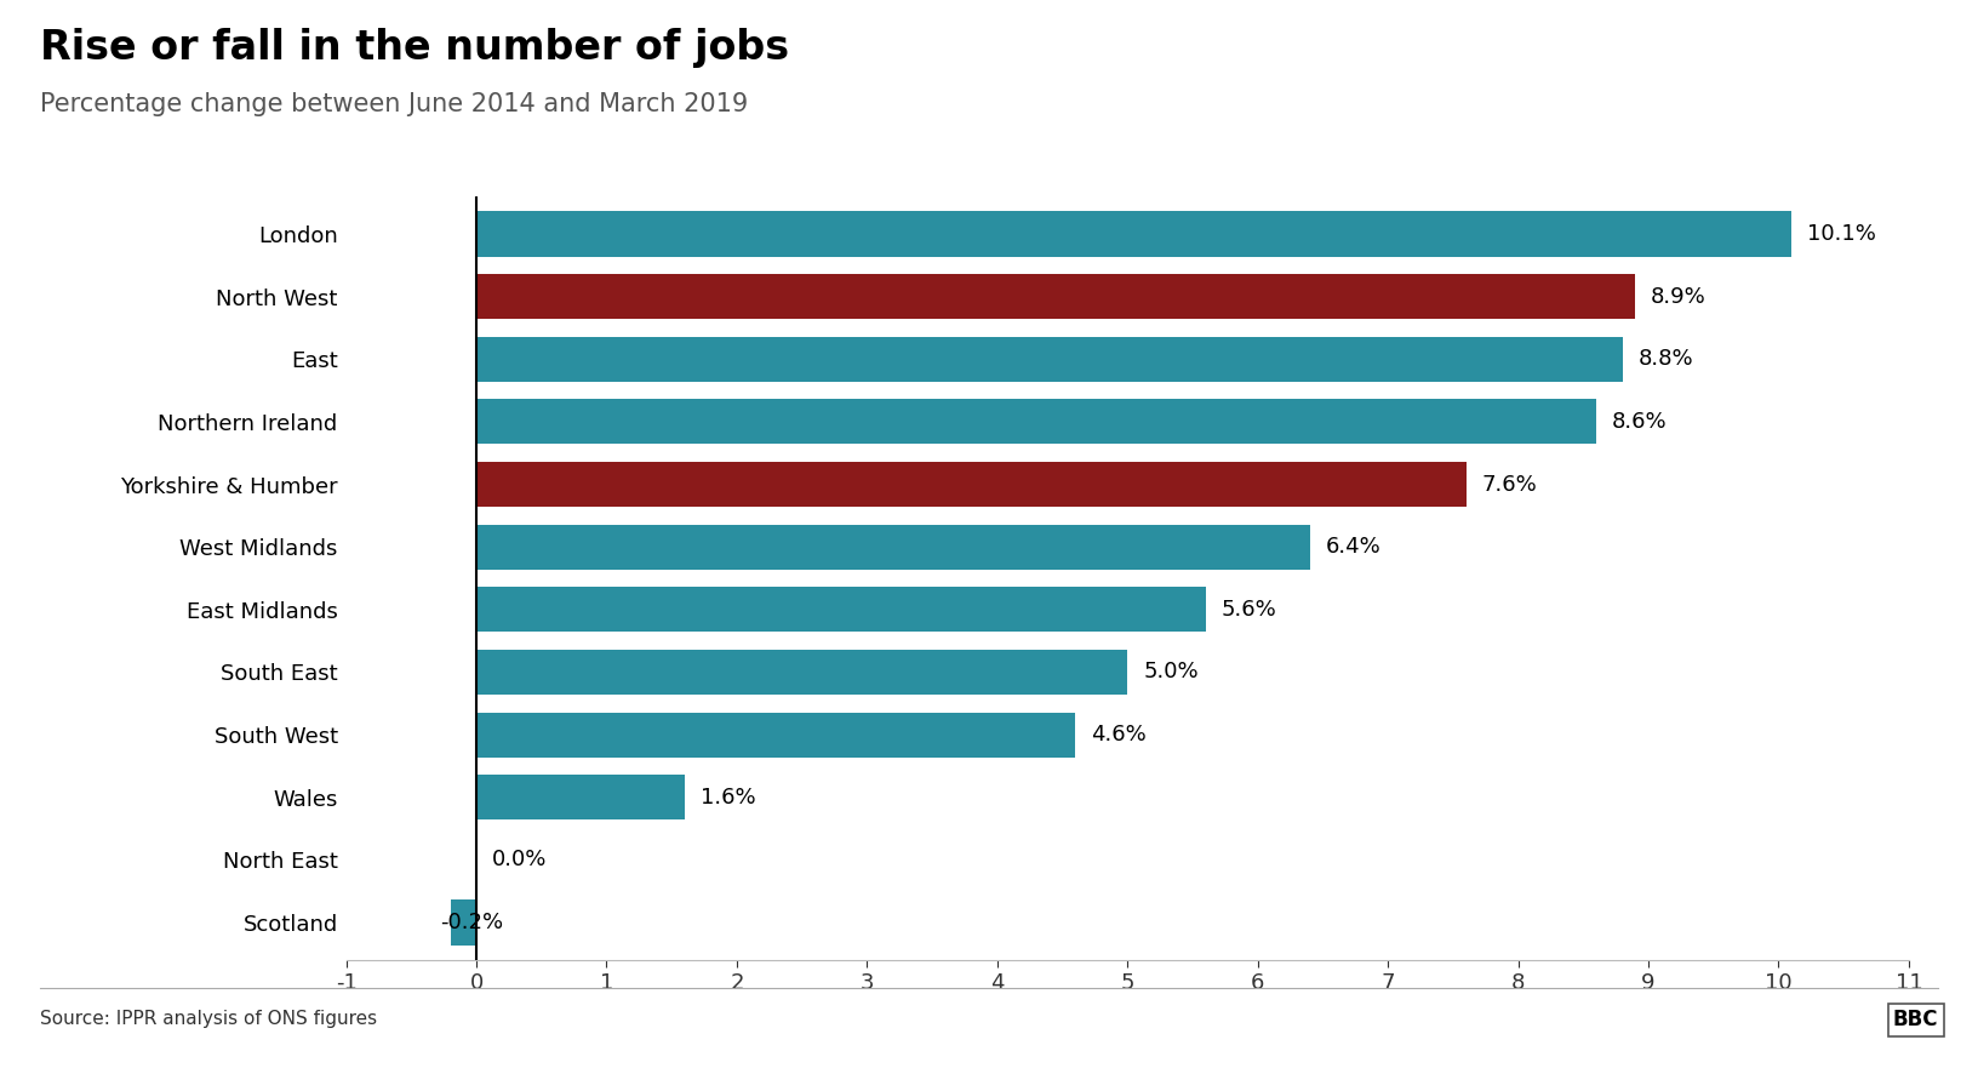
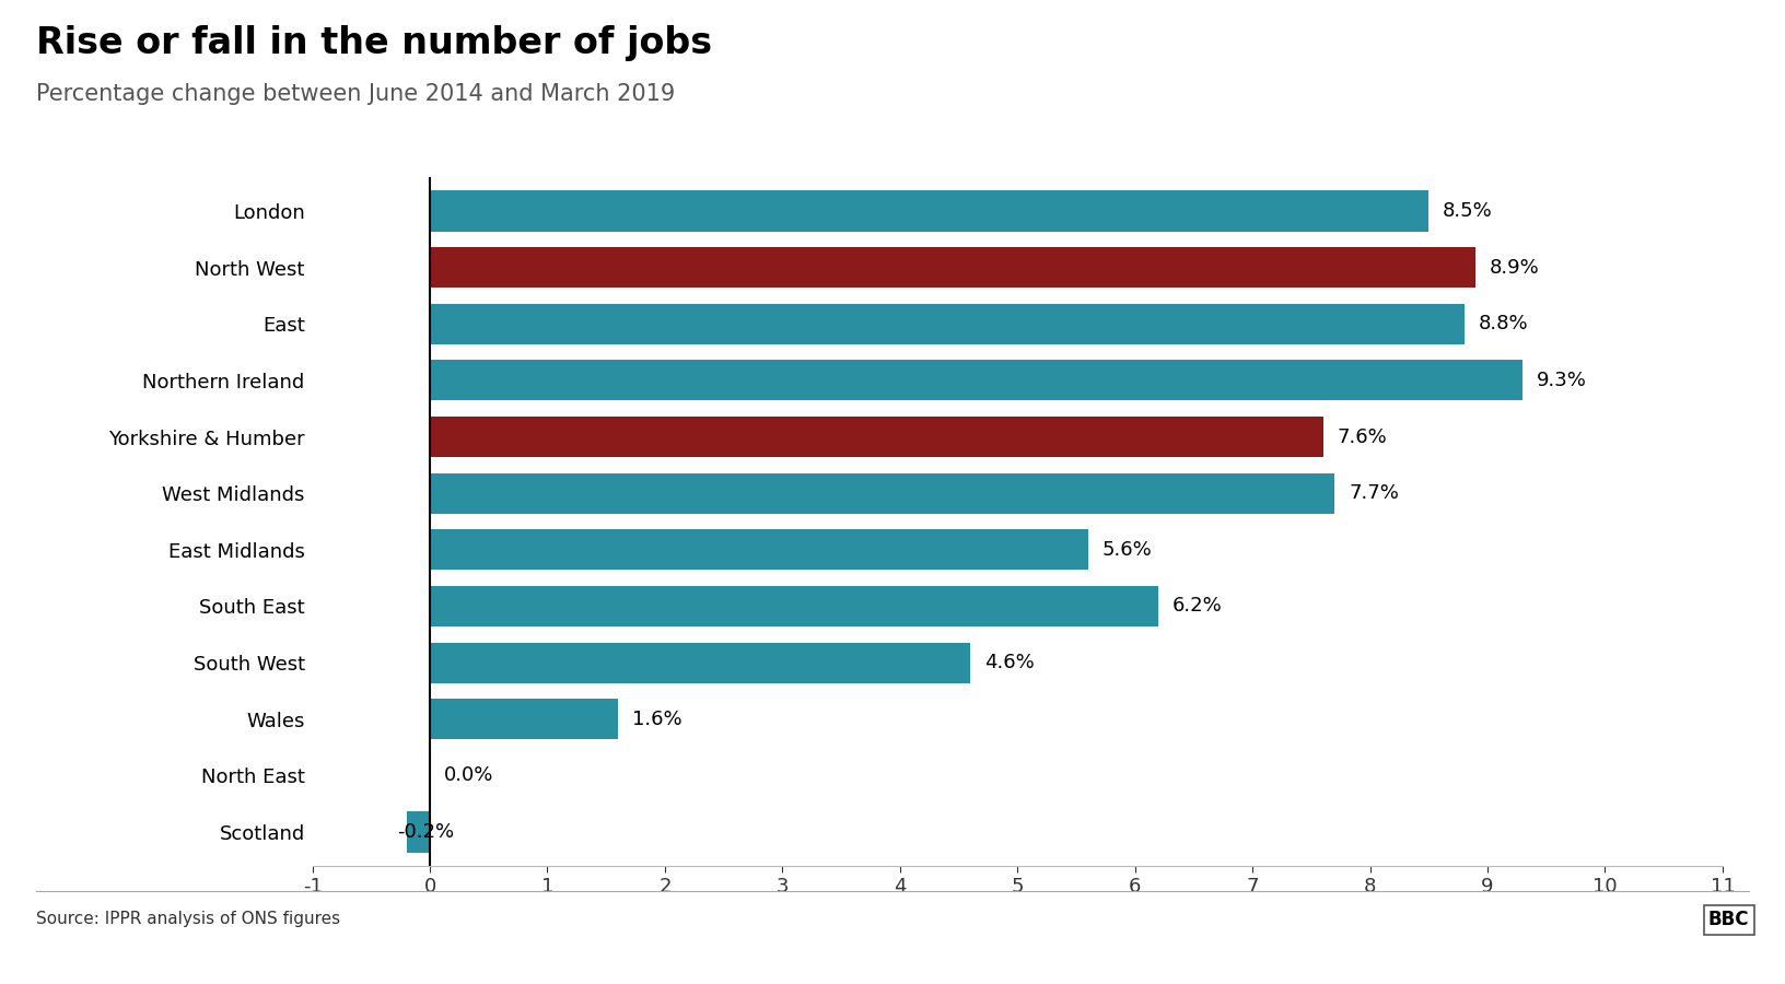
London: 10.1% -> 8.5%
Northern Ireland: 8.6% -> 9.3%
West Midlands: 6.4% -> 7.7%
South East: 5.0% -> 6.2%
